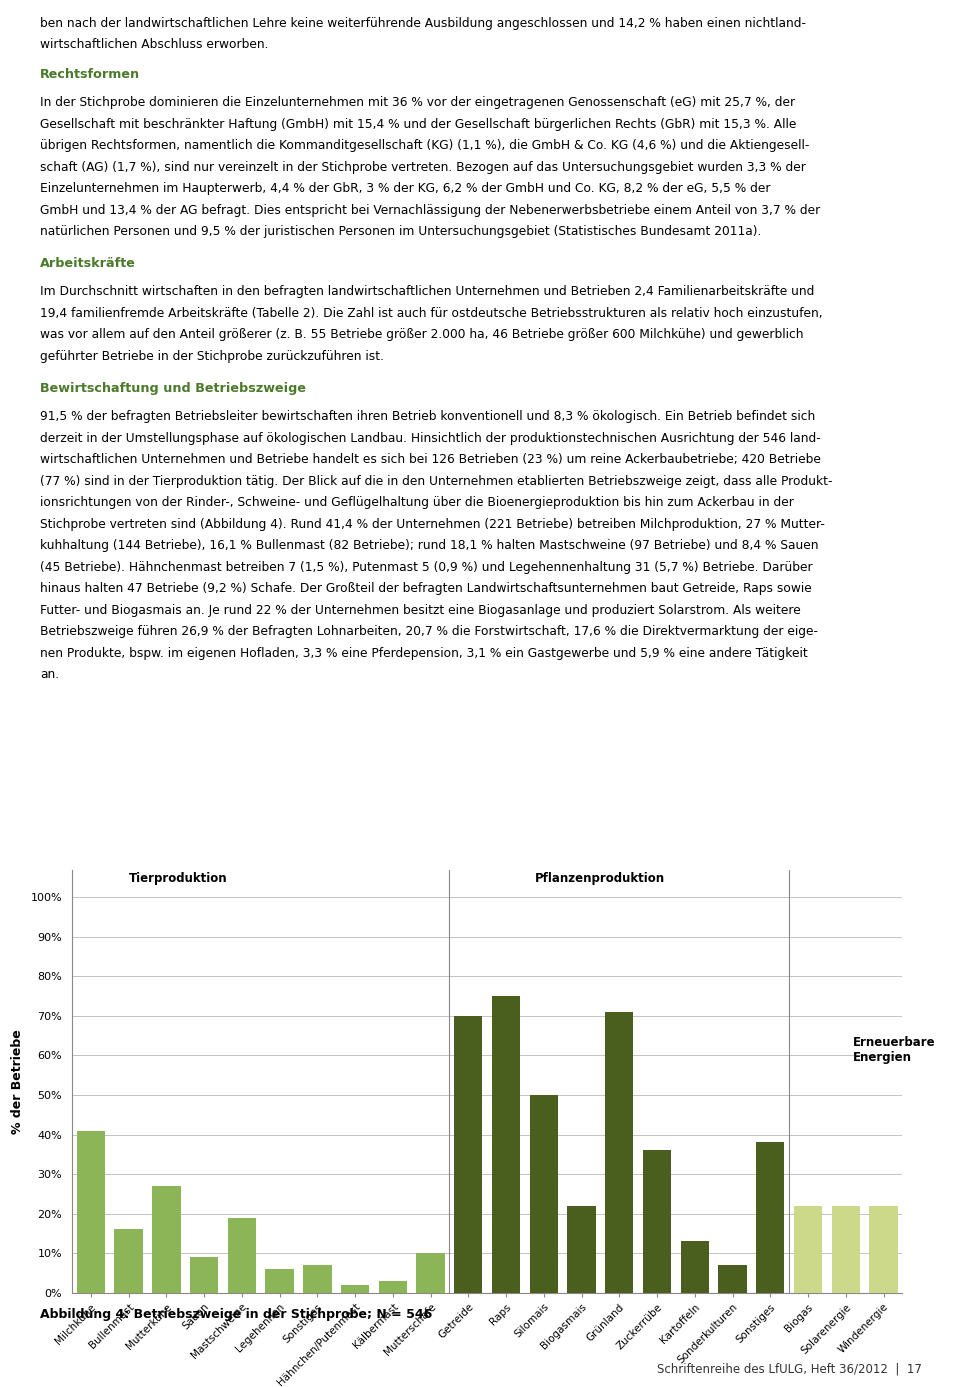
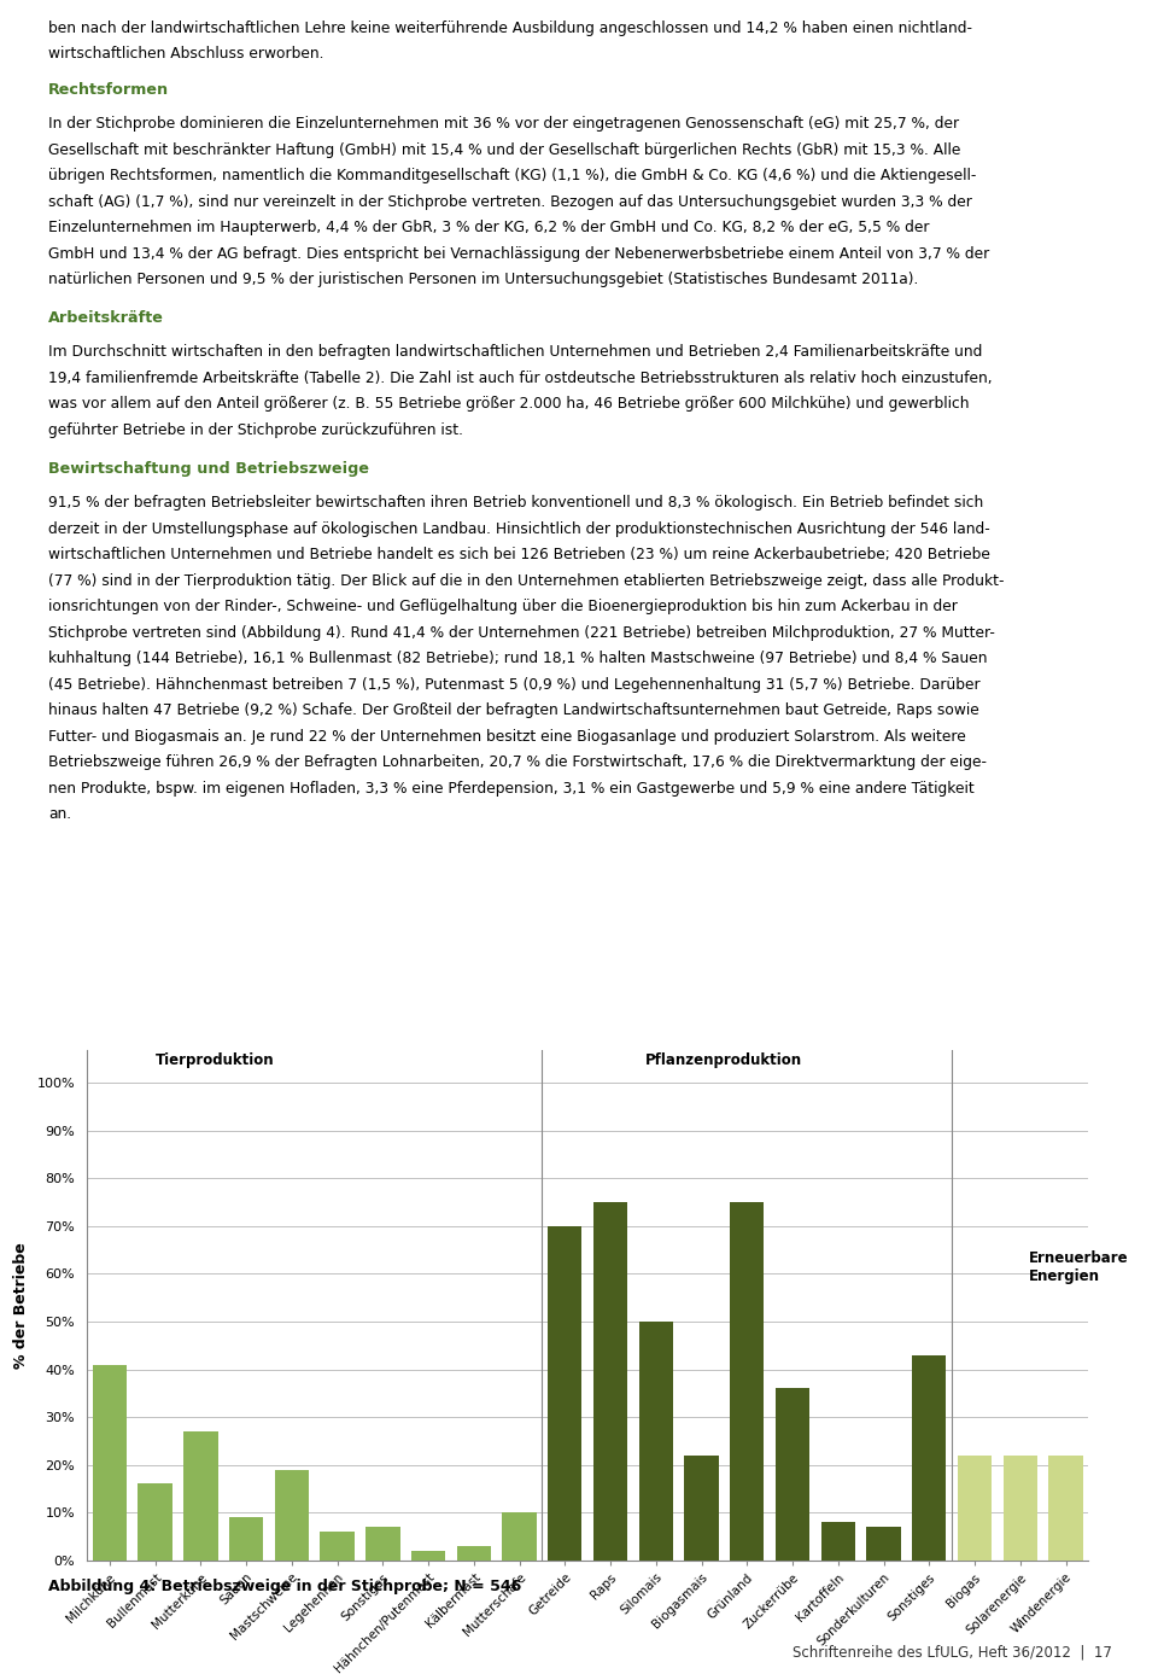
Grünland: 71% -> 75%
Kartoffeln: 13% -> 8%
Sonstiges: 38% -> 43%
